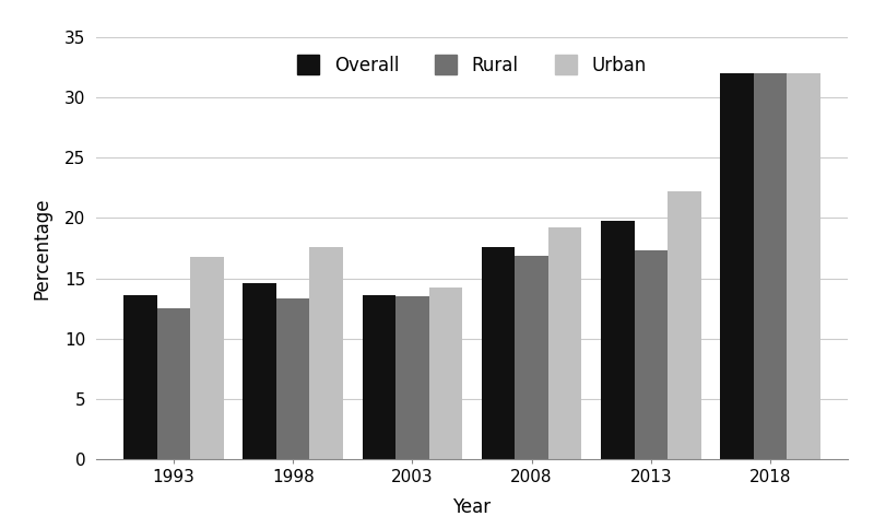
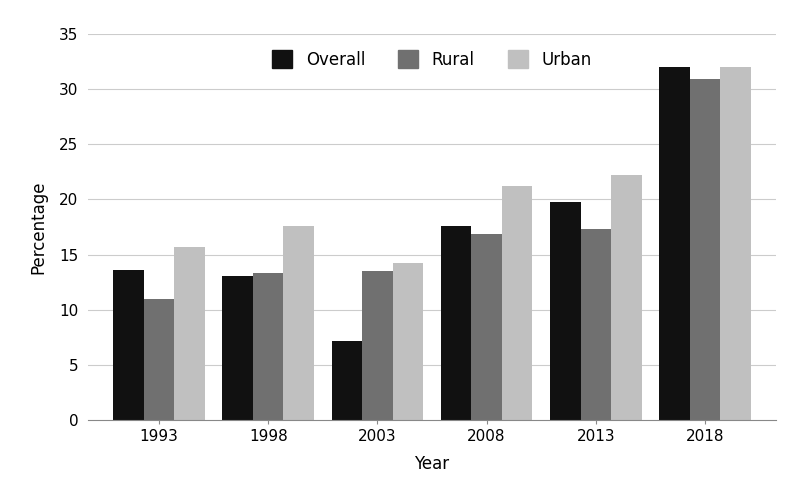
Rural/1993: 12.5 -> 11.0
Urban/1993: 16.8 -> 15.7
Overall/1998: 14.6 -> 13.1
Overall/2003: 13.6 -> 7.2
Urban/2008: 19.2 -> 21.2
Rural/2018: 32.0 -> 30.9
